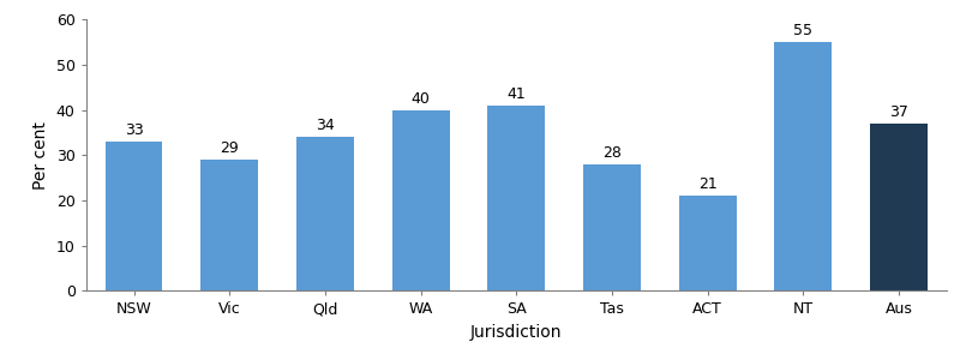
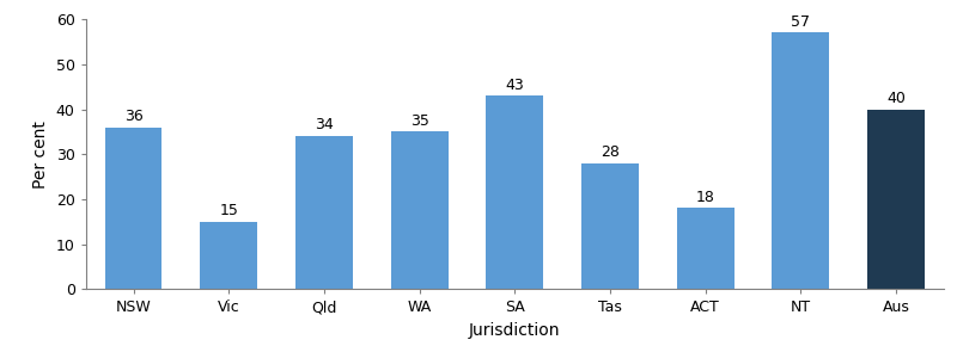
NSW: 33 -> 36
Vic: 29 -> 15
WA: 40 -> 35
SA: 41 -> 43
ACT: 21 -> 18
NT: 55 -> 57
Aus: 37 -> 40
